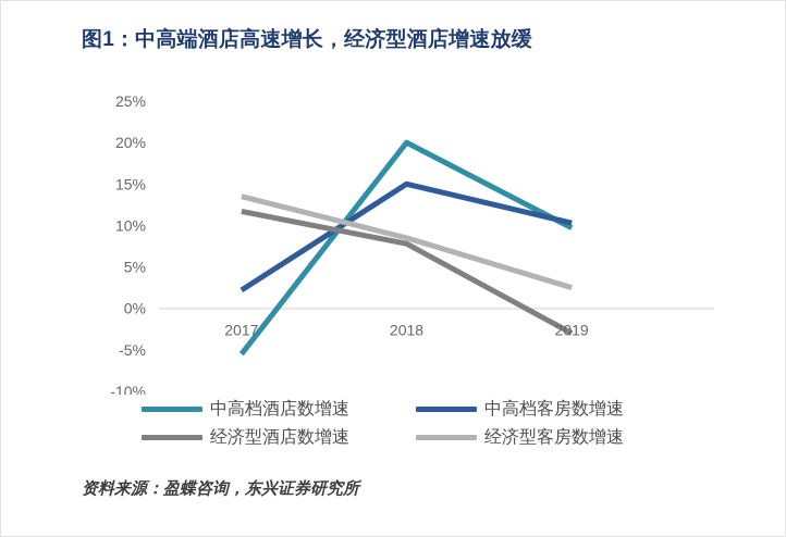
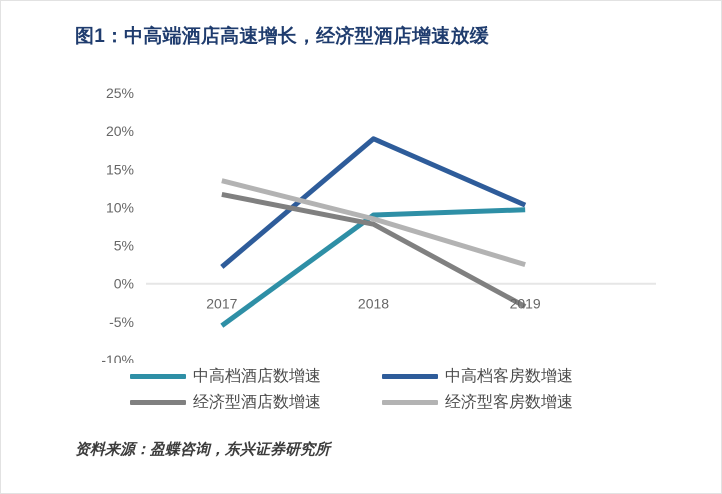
中高档酒店数增速/2018: 20% -> 9%
中高档客房数增速/2018: 15% -> 19%
